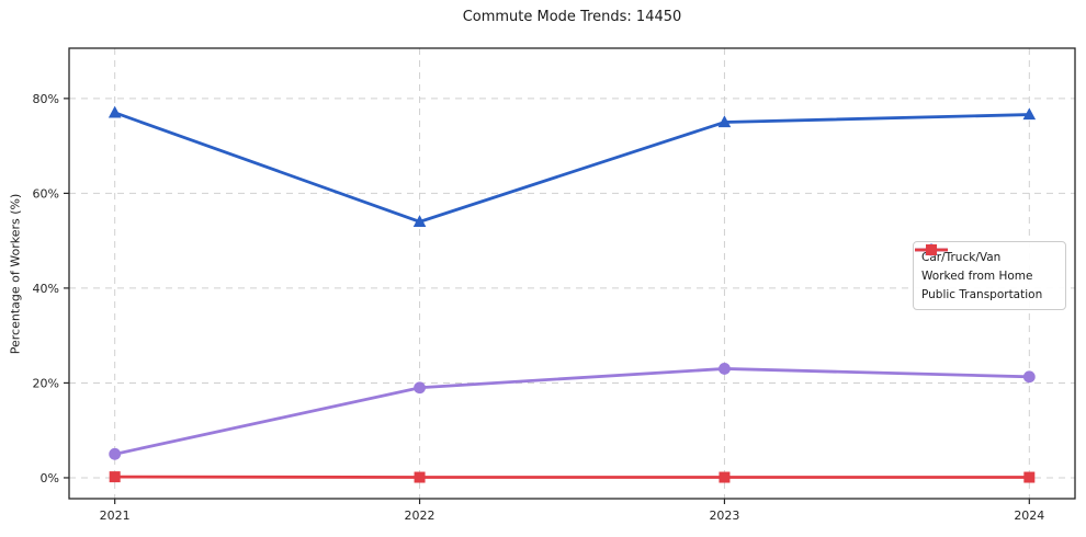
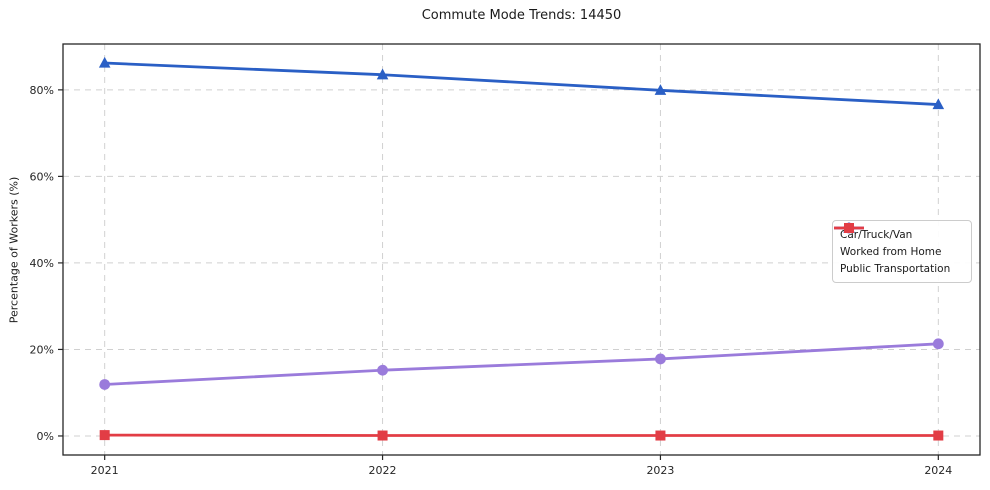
Car/Truck/Van/2021: 77% -> 86%
Worked from Home/2021: 5% -> 12%
Car/Truck/Van/2022: 54% -> 84%
Worked from Home/2022: 19% -> 15%
Car/Truck/Van/2023: 75% -> 80%
Worked from Home/2023: 23% -> 18%
